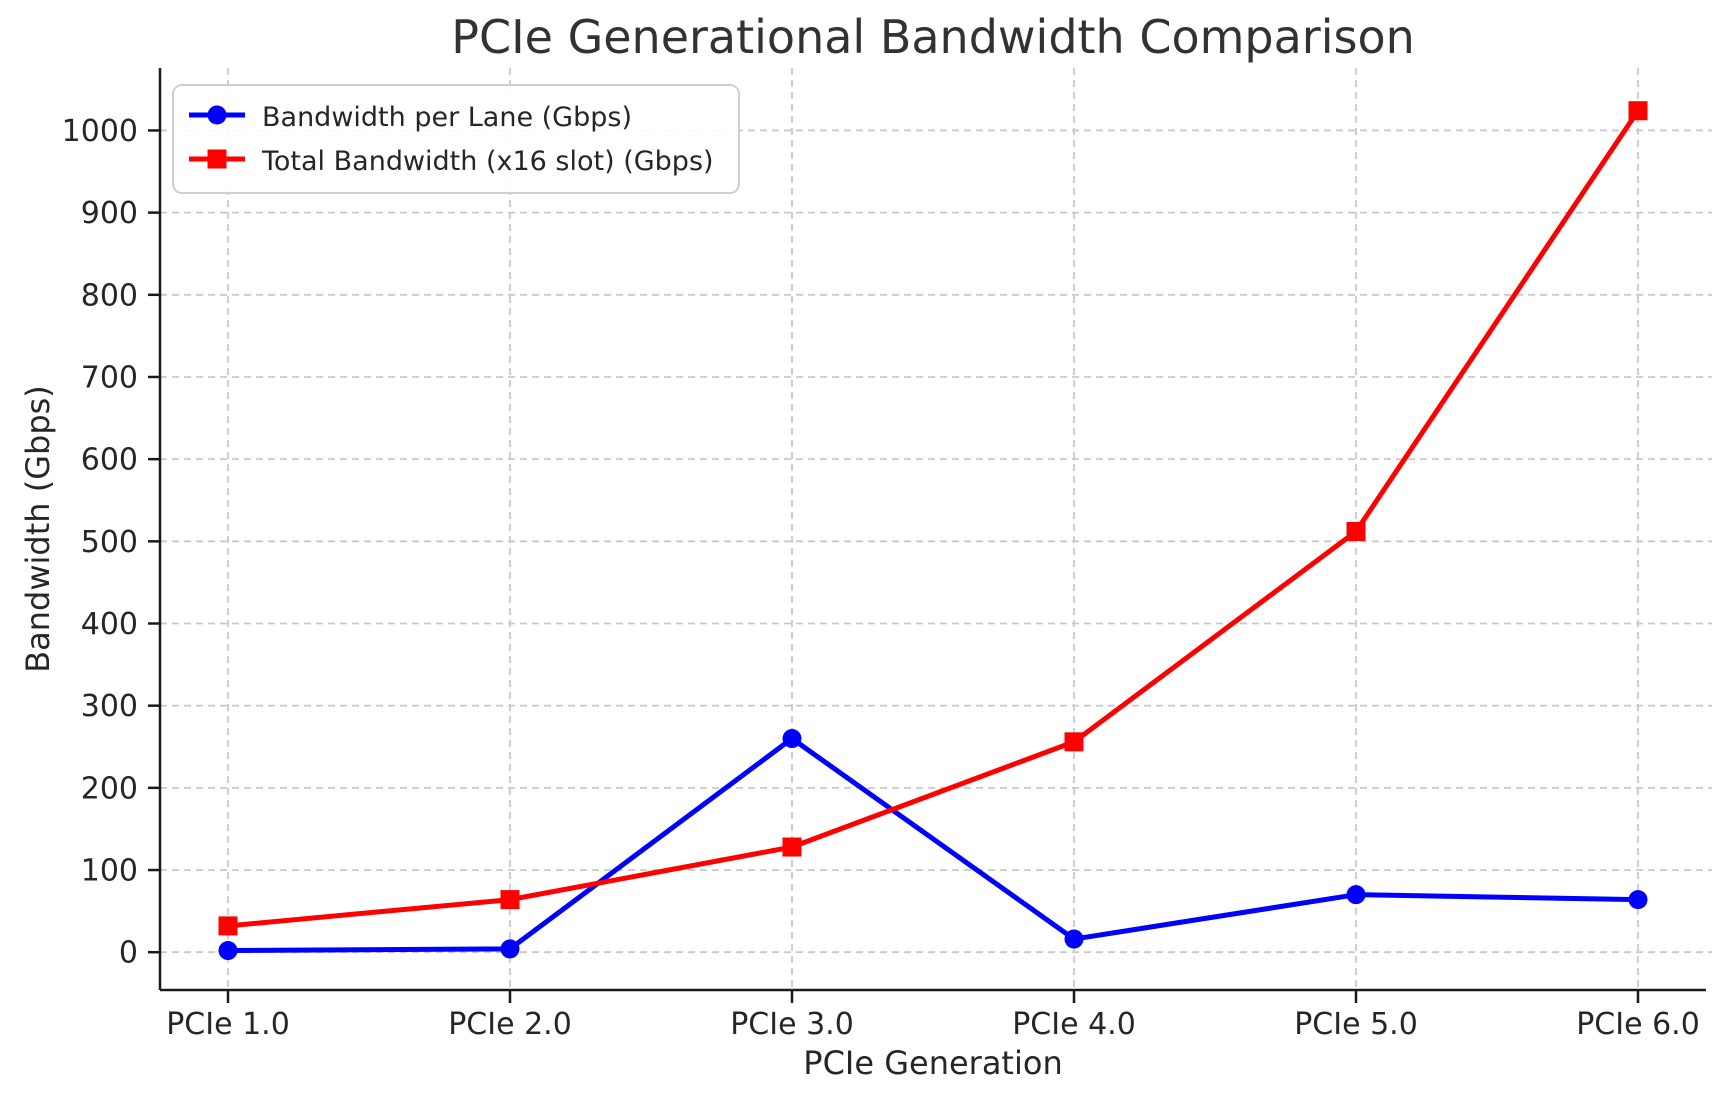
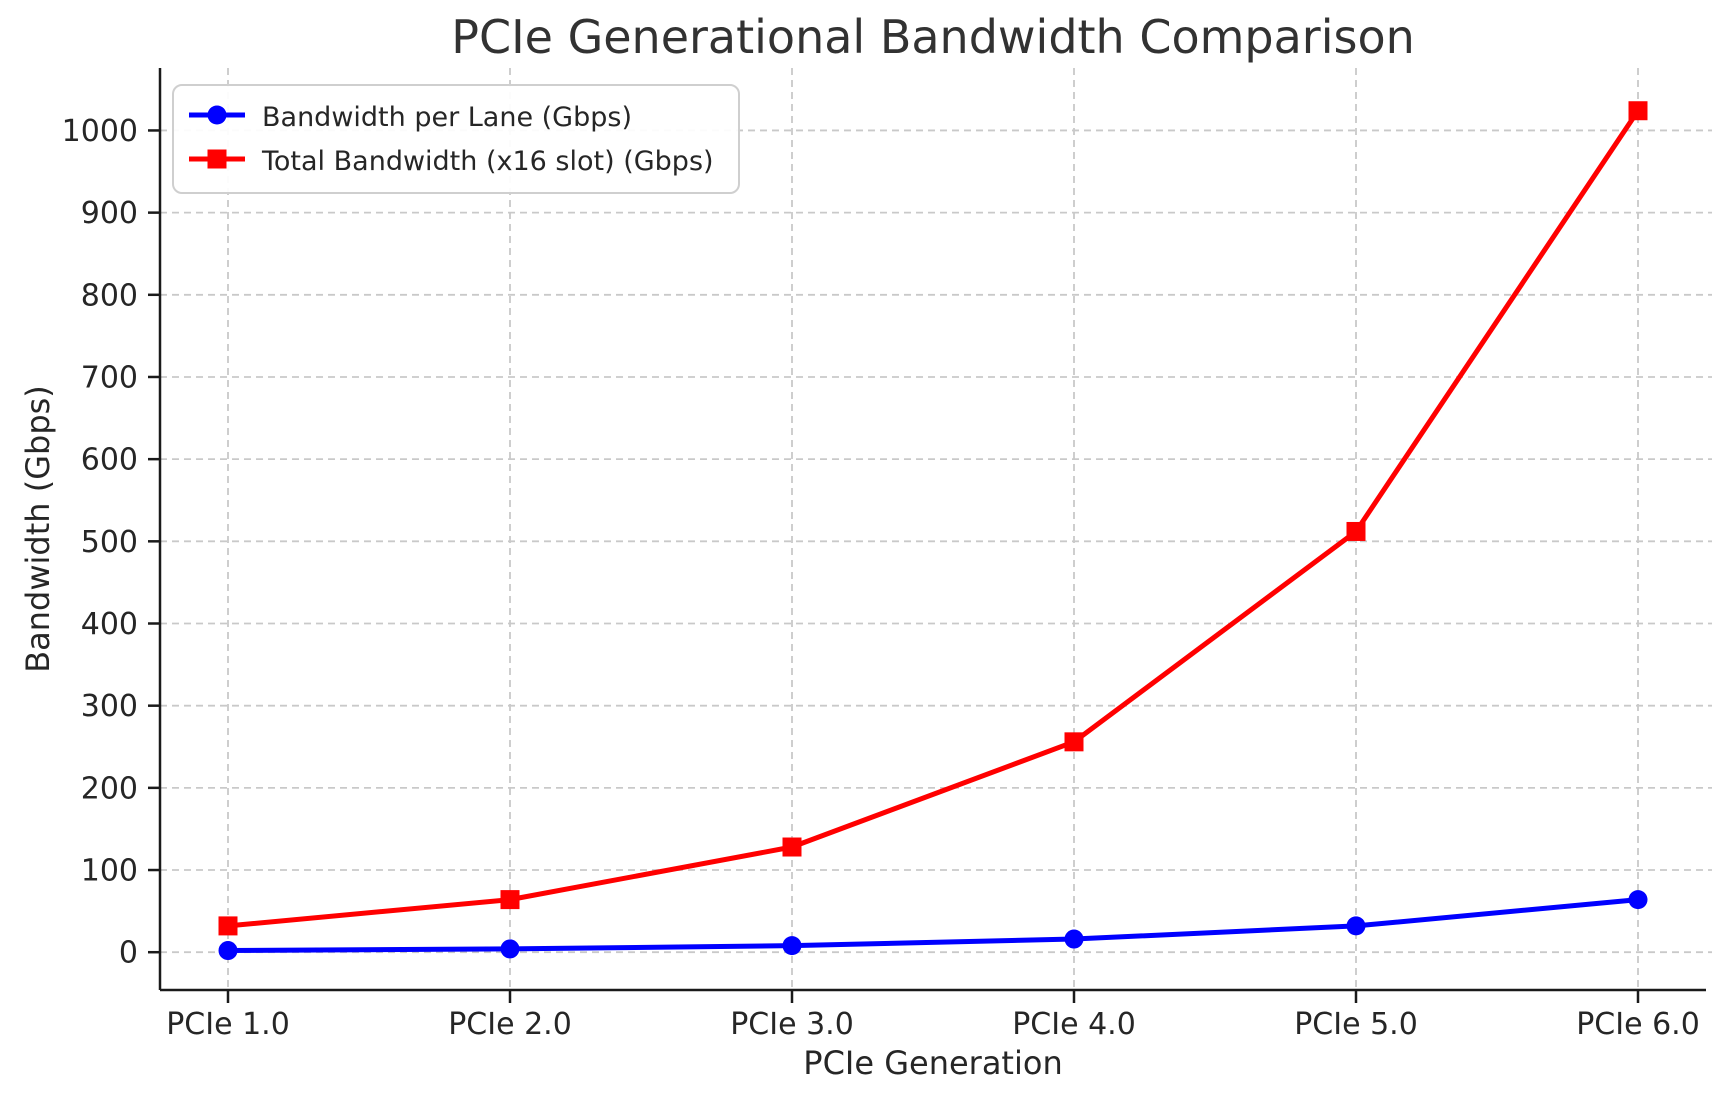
Bandwidth per Lane (Gbps)/PCIe 3.0: 260 -> 10
Bandwidth per Lane (Gbps)/PCIe 5.0: 70 -> 30
